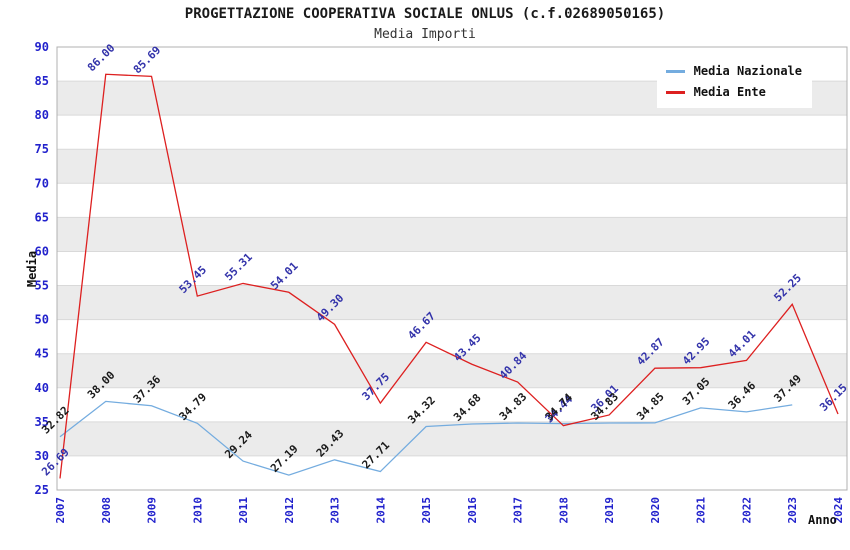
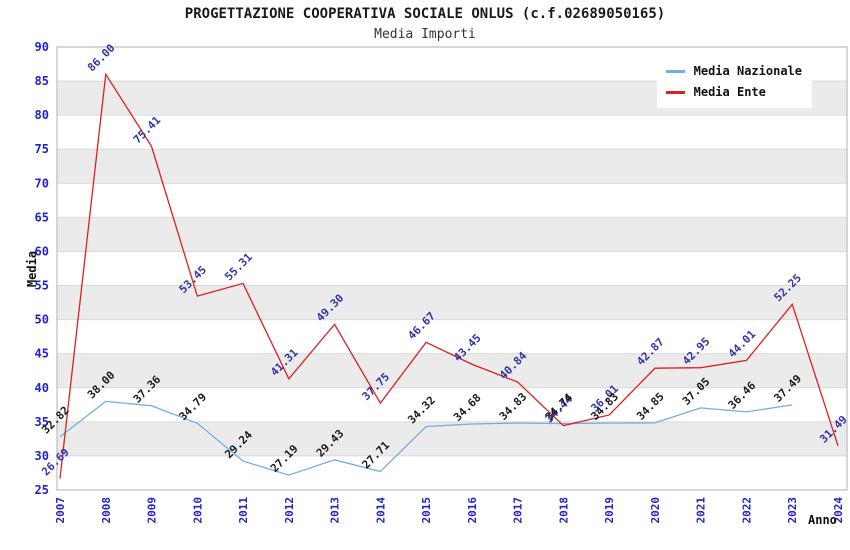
Media Ente/2009: 85.69 -> 75.41
Media Ente/2012: 54.01 -> 41.31
Media Ente/2024: 36.15 -> 31.49
